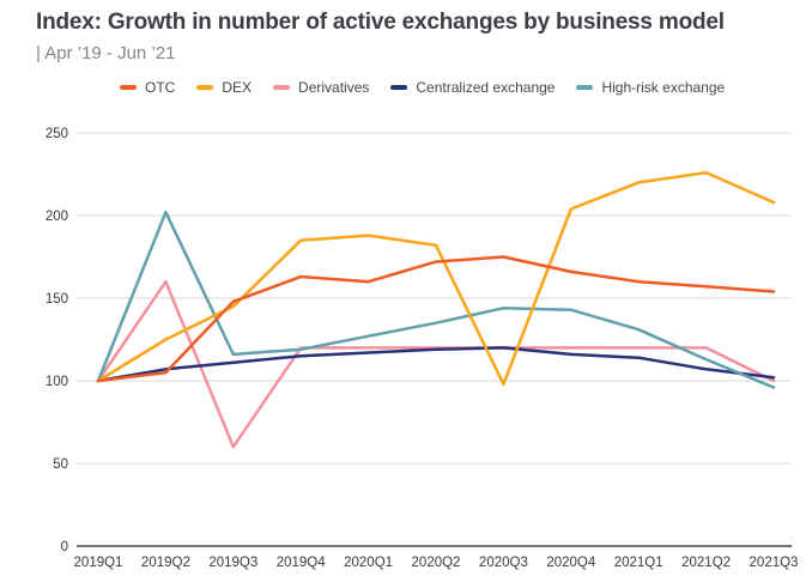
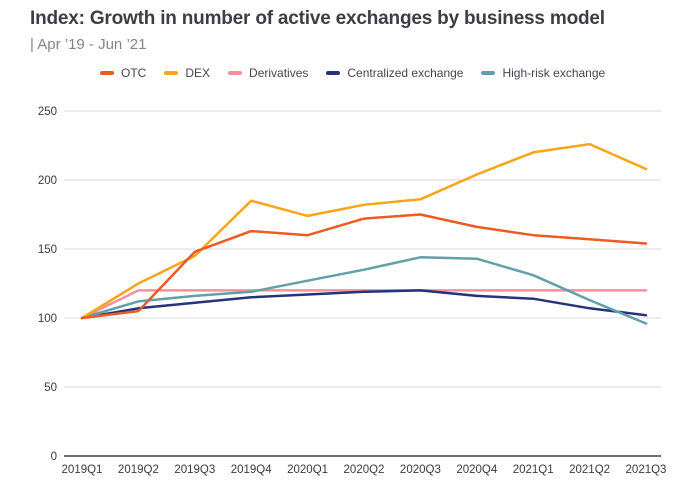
Derivatives/2019Q2: 160 -> 120
High-risk exchange/2019Q2: 202 -> 112
Derivatives/2019Q3: 60 -> 120
DEX/2020Q1: 188 -> 174
DEX/2020Q3: 98 -> 186
Derivatives/2021Q3: 100 -> 120
